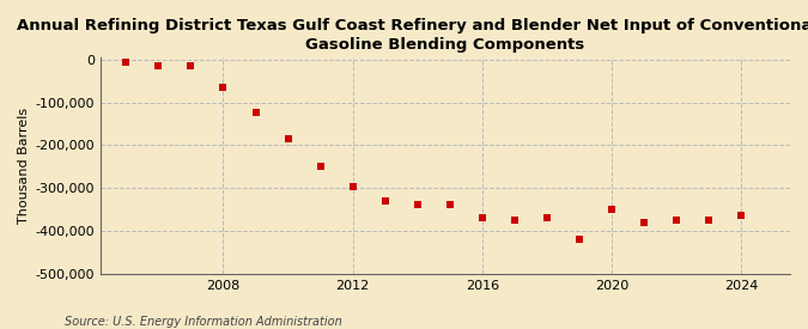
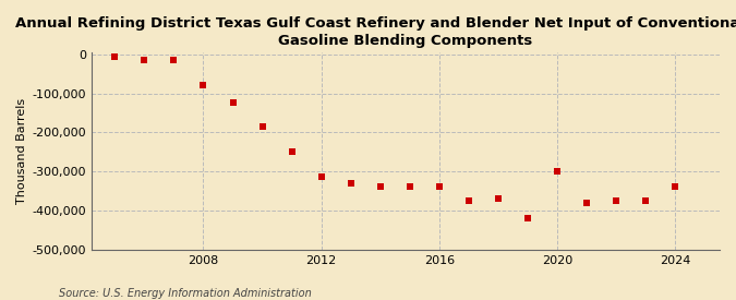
2008: -65,000 -> -80,000
2012: -298,000 -> -315,000
2016: -370,000 -> -340,000
2020: -350,000 -> -300,000
2024: -365,000 -> -340,000
